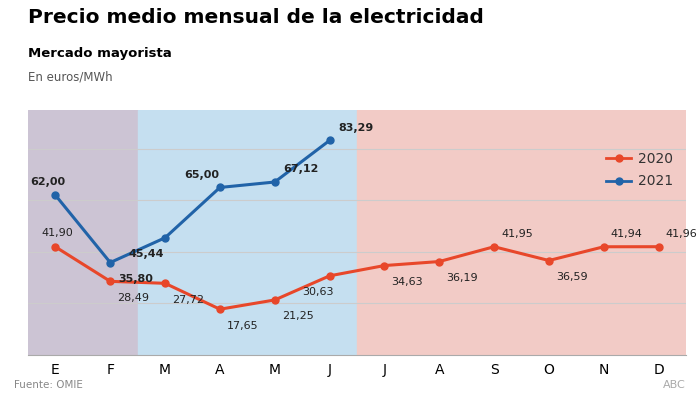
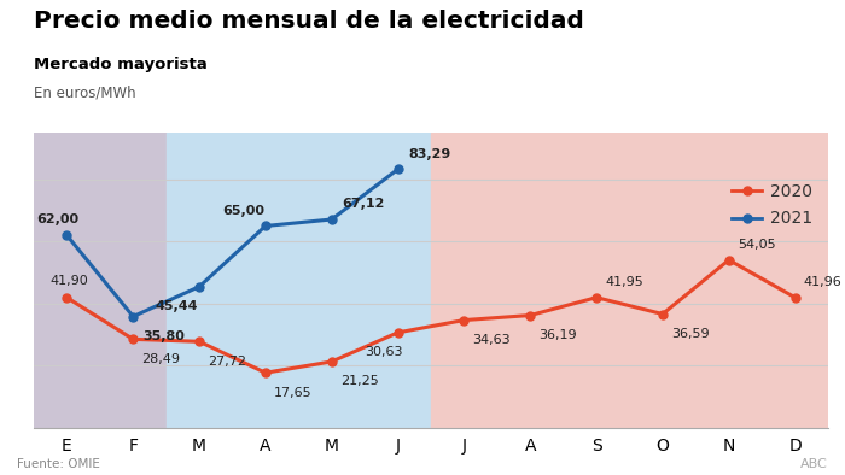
2020/N: 41,94 -> 54,05
